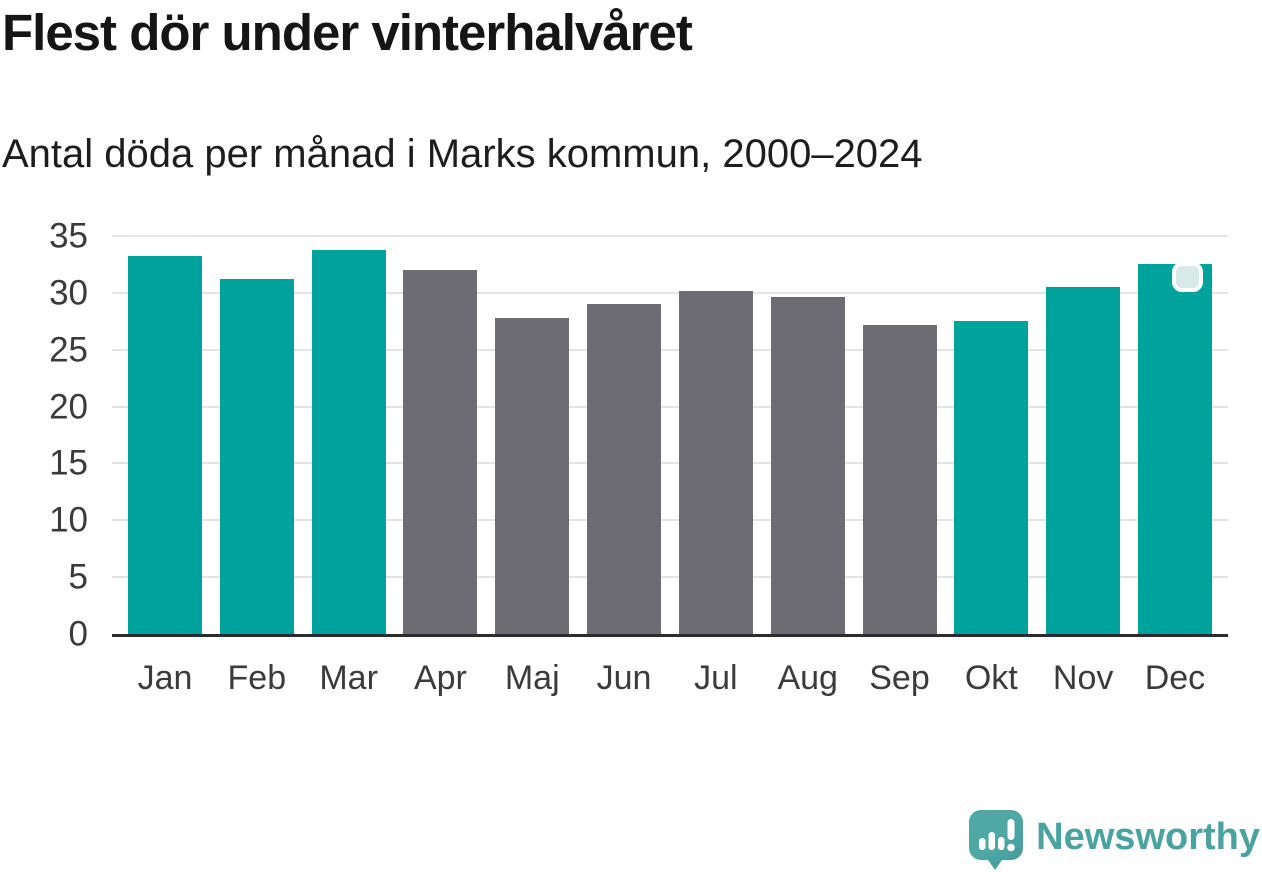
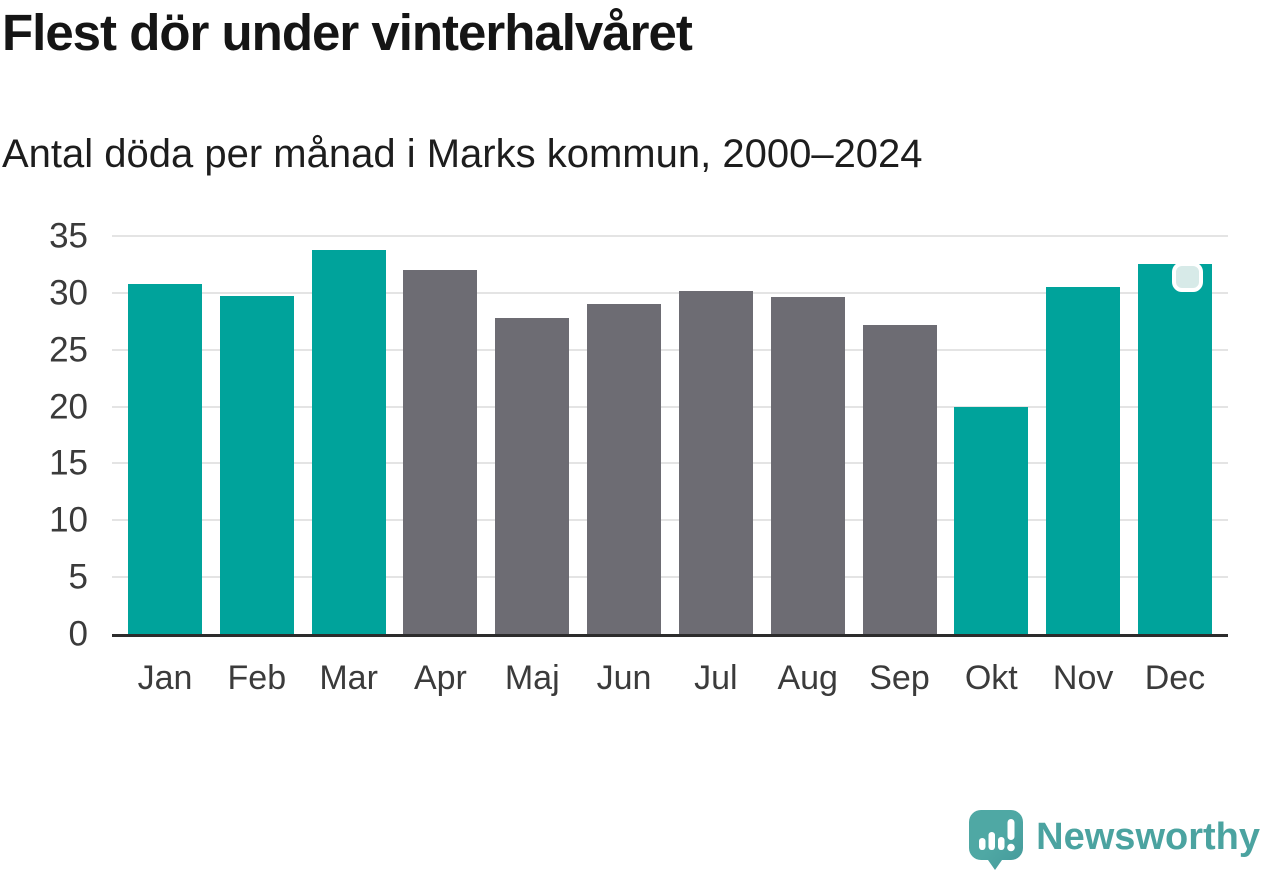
Jan: 33.2 -> 30.8
Feb: 31.2 -> 29.7
Okt: 27.5 -> 20.0
